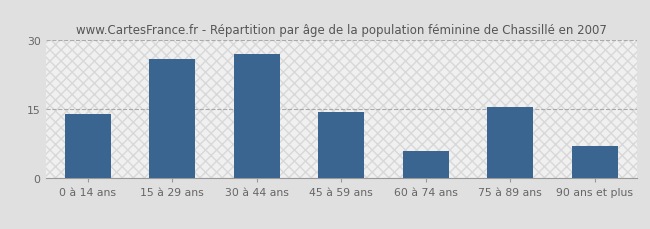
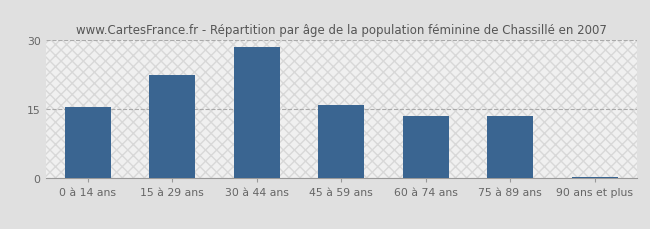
0 à 14 ans: 14.0 -> 15.5
15 à 29 ans: 26.0 -> 22.5
30 à 44 ans: 27.0 -> 28.5
45 à 59 ans: 14.5 -> 16.0
60 à 74 ans: 6.0 -> 13.5
75 à 89 ans: 15.5 -> 13.5
90 ans et plus: 7.0 -> 0.2
